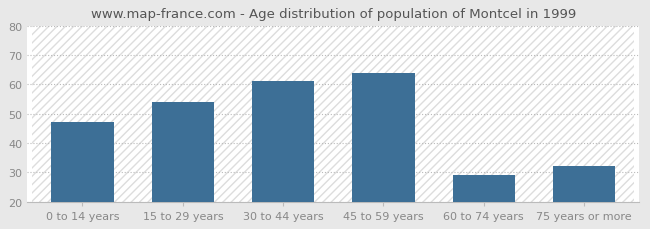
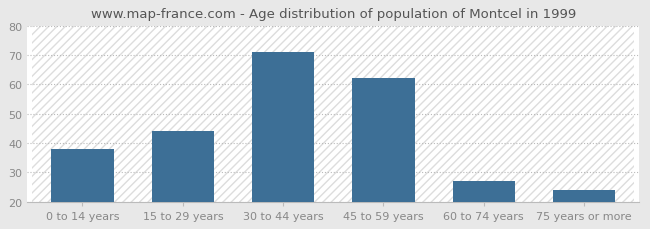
0 to 14 years: 47 -> 38
15 to 29 years: 54 -> 44
30 to 44 years: 61 -> 71
45 to 59 years: 64 -> 62
60 to 74 years: 29 -> 27
75 years or more: 32 -> 24
